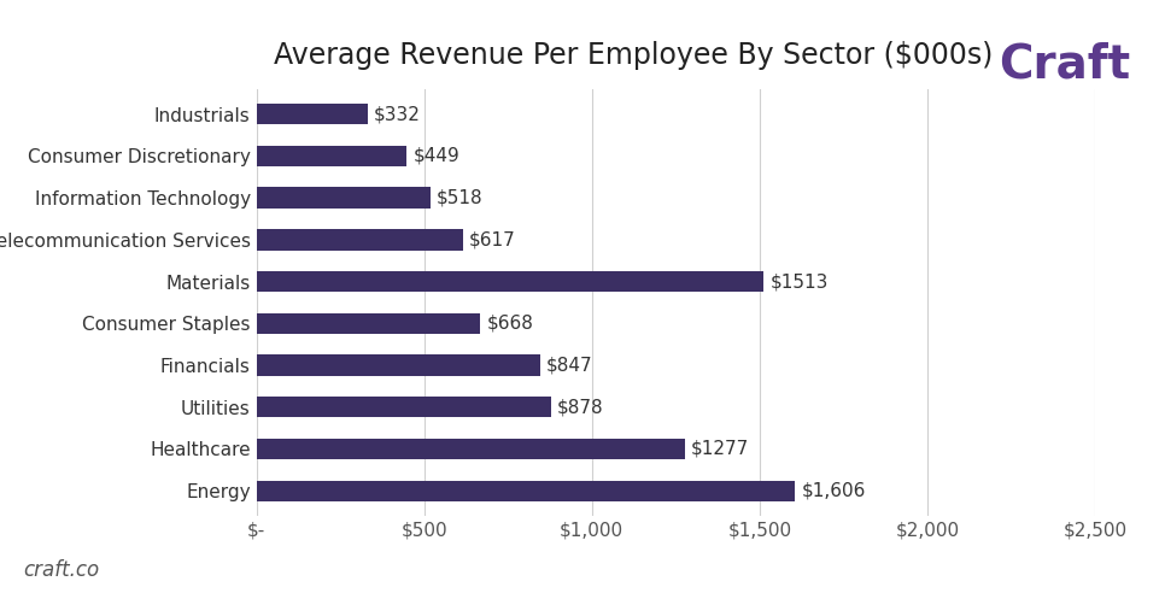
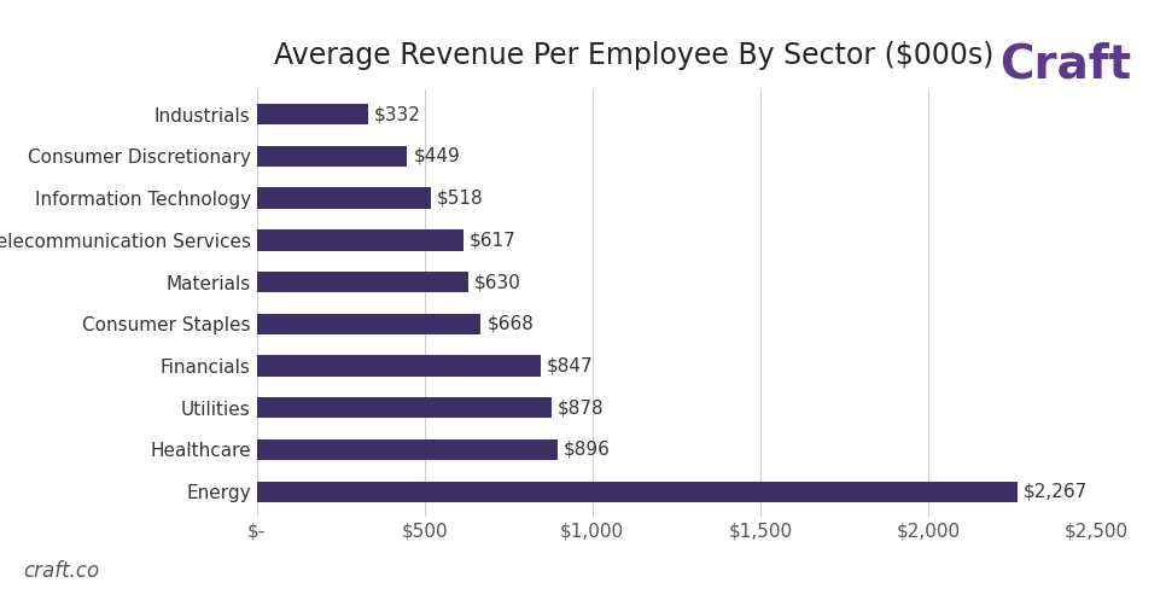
Materials: $1513 -> $630
Healthcare: $1277 -> $896
Energy: $1,606 -> $2,267
